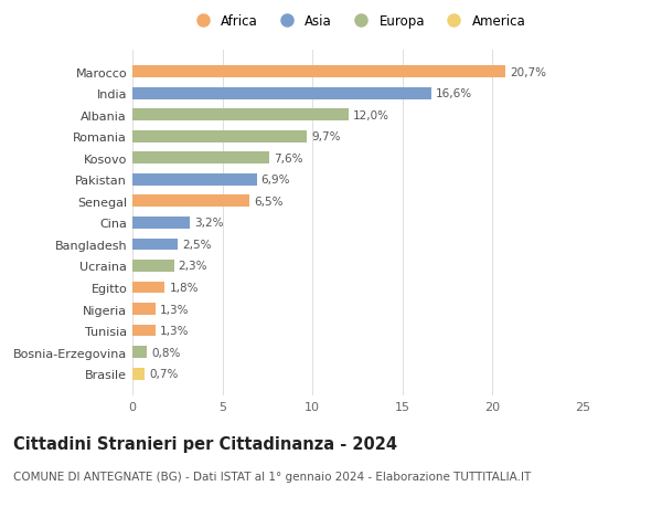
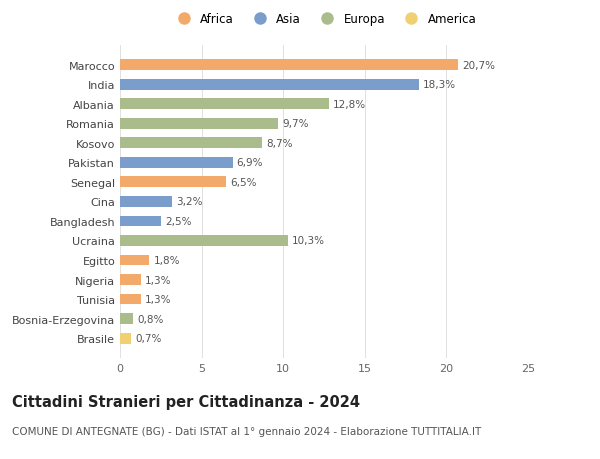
India: 16,6% -> 18,3%
Albania: 12,0% -> 12,8%
Kosovo: 7,6% -> 8,7%
Ucraina: 2,3% -> 10,3%
